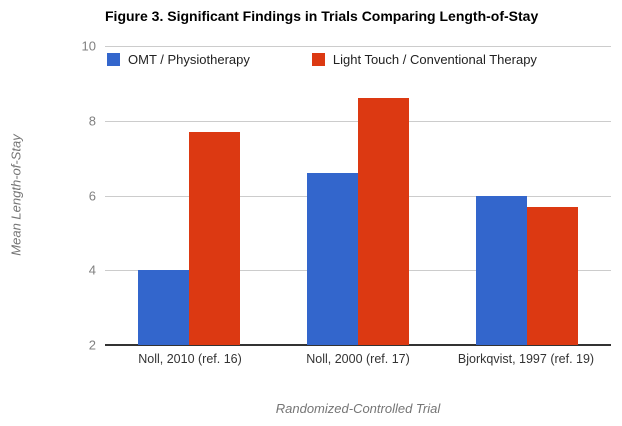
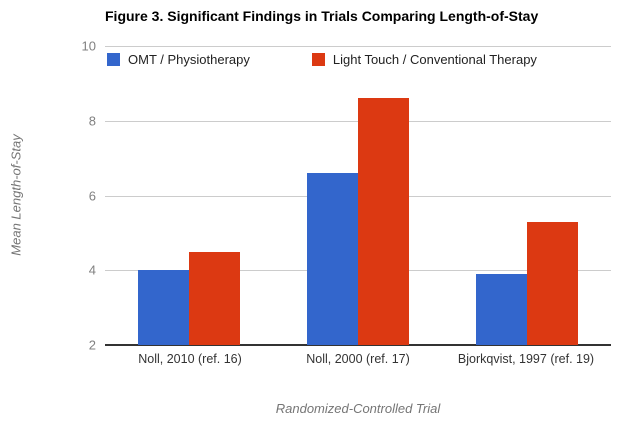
Light Touch / Conventional Therapy/Noll, 2010 (ref. 16): 7.7 -> 4.5
OMT / Physiotherapy/Bjorkqvist, 1997 (ref. 19): 6.0 -> 3.9
Light Touch / Conventional Therapy/Bjorkqvist, 1997 (ref. 19): 5.7 -> 5.3
